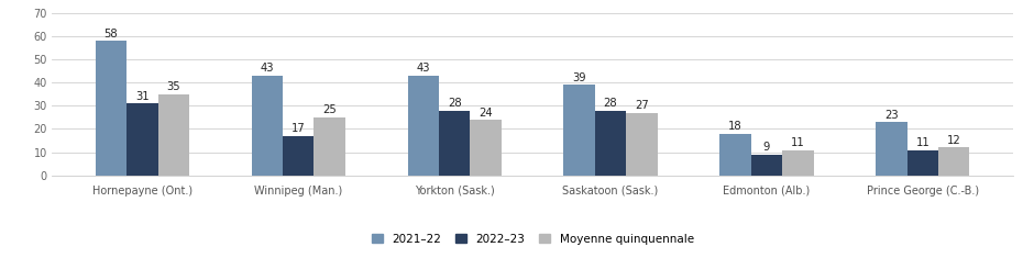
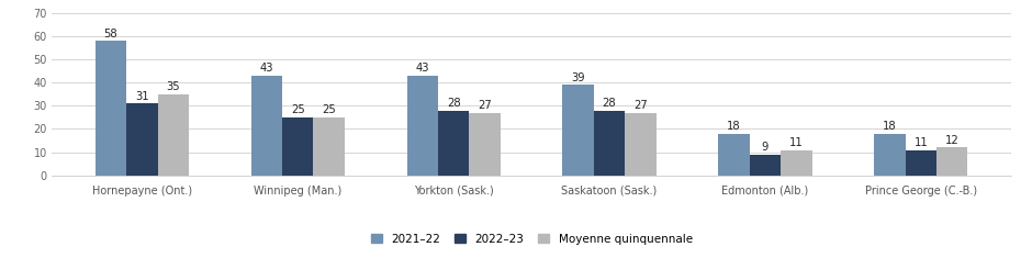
2022–23/Winnipeg (Man.): 17 -> 25
Moyenne quinquennale/Yorkton (Sask.): 24 -> 27
2021–22/Prince George (C.-B.): 23 -> 18
